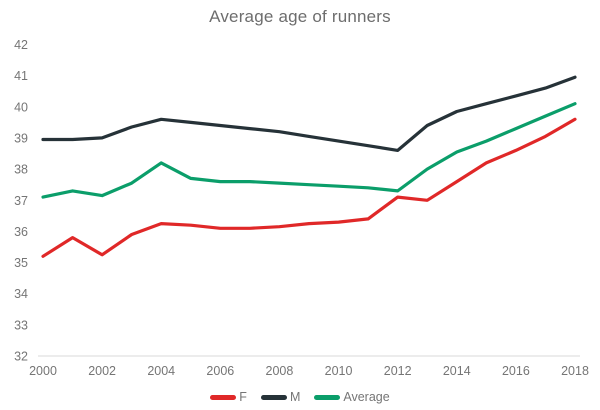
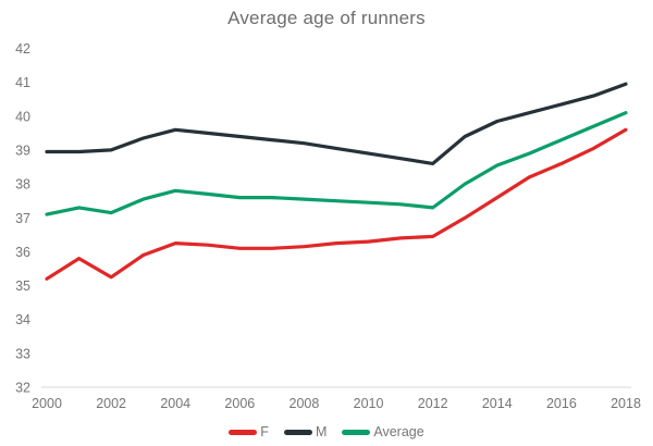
Average/2004: 38.2 -> 37.8
F/2012: 37.1 -> 36.5
